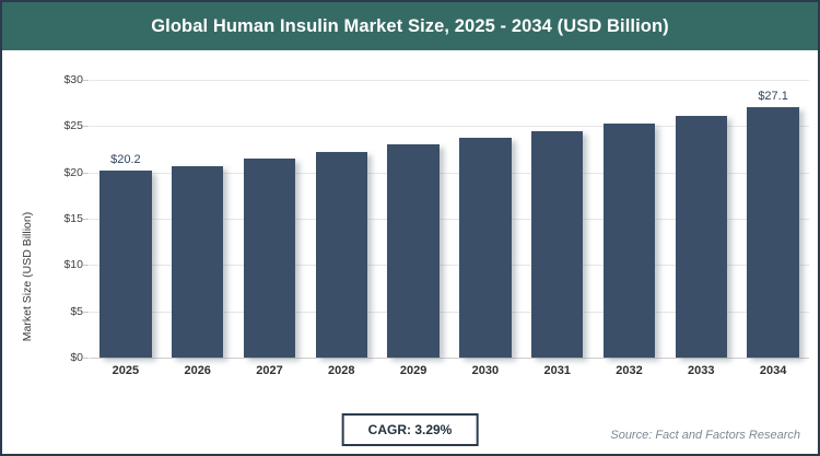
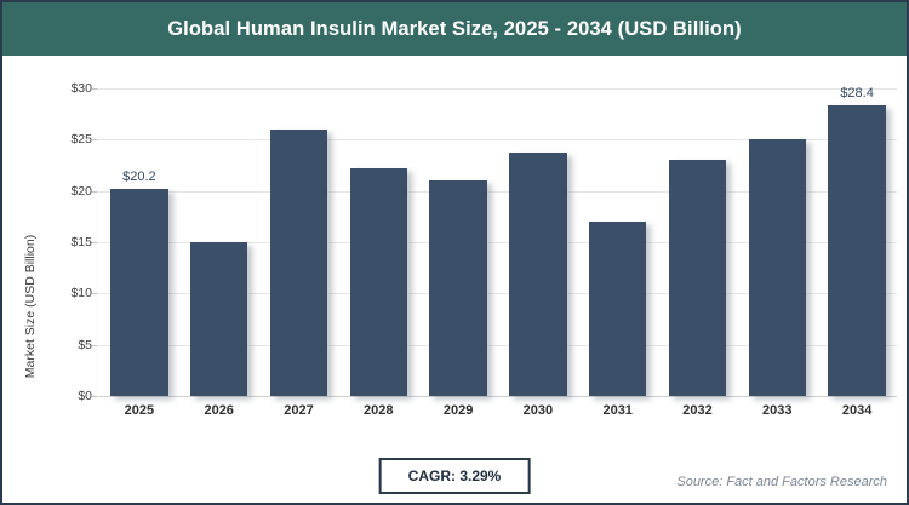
2026: $21 -> $15
2027: $22 -> $26
2029: $23 -> $21
2031: $24 -> $17
2032: $25 -> $23
2033: $26 -> $25
2034: $27.1 -> $28.4
